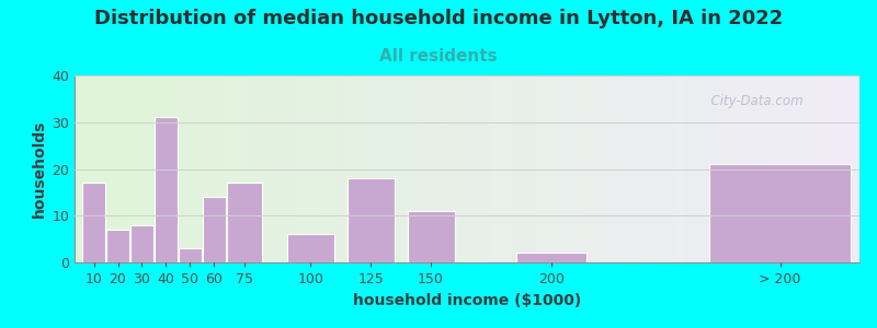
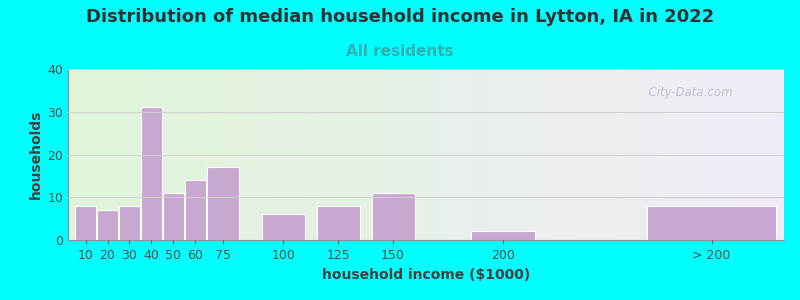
10: 17 -> 8
50: 3 -> 11
125: 18 -> 8
> 200: 21 -> 8
